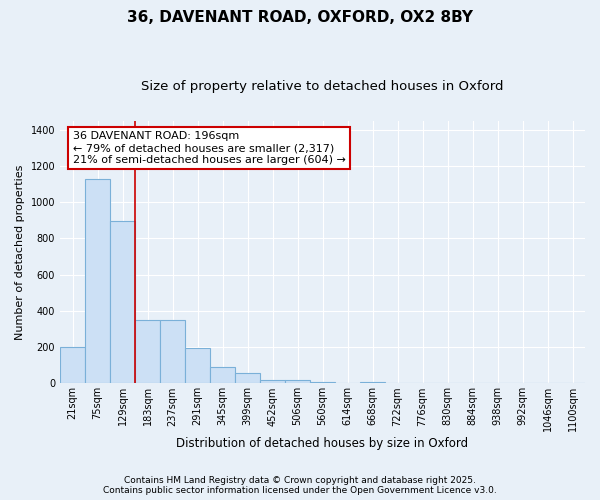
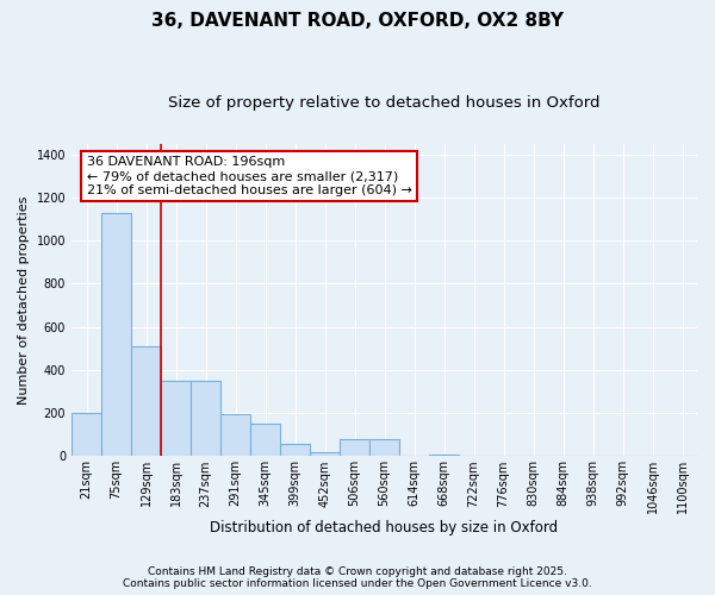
129sqm: 900 -> 510
345sqm: 90 -> 150
506sqm: 20 -> 80
560sqm: 10 -> 80
